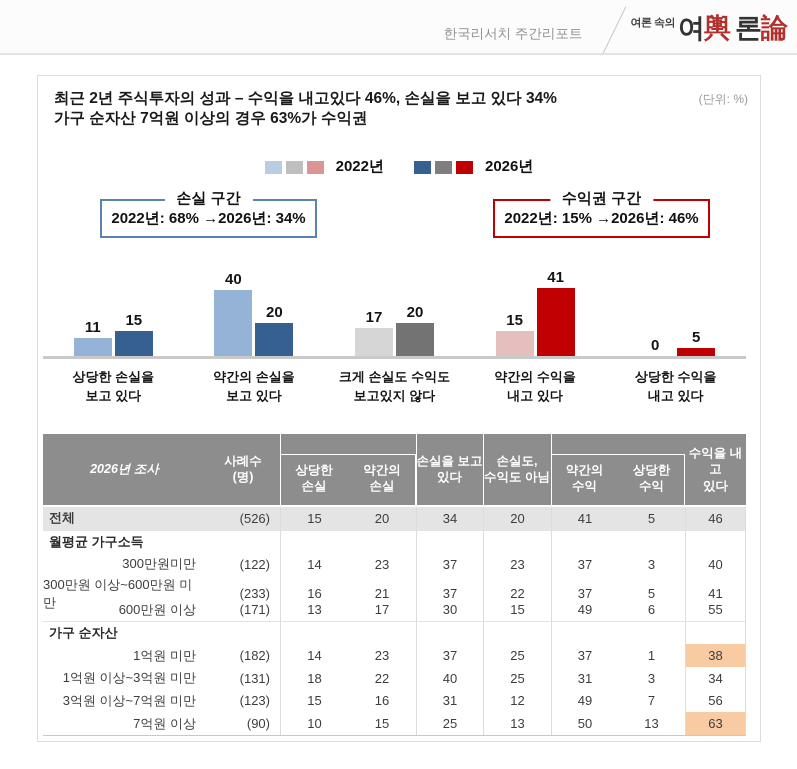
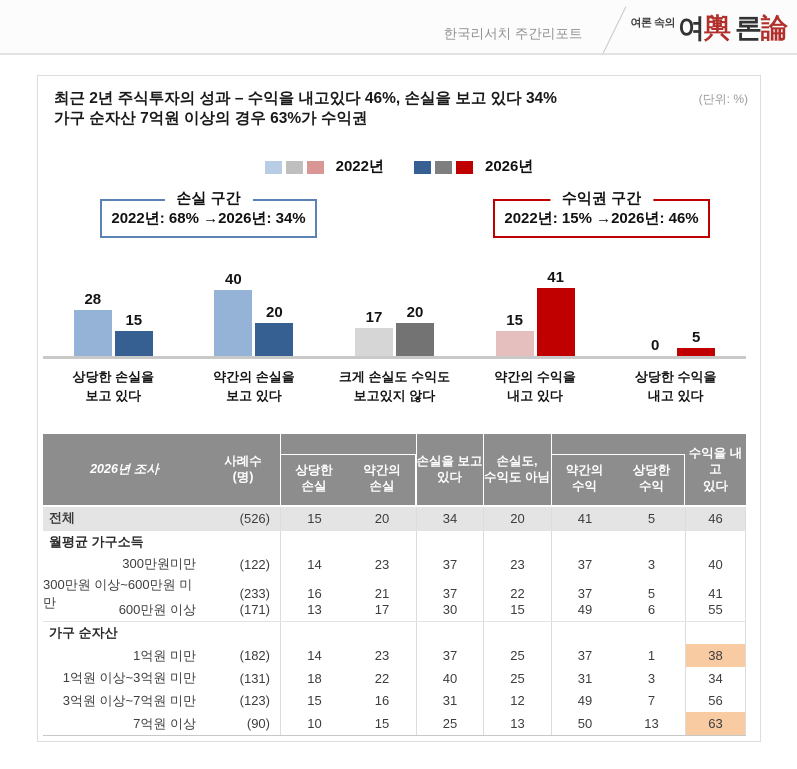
2022년/상당한 손실을 보고 있다: 11 -> 28
